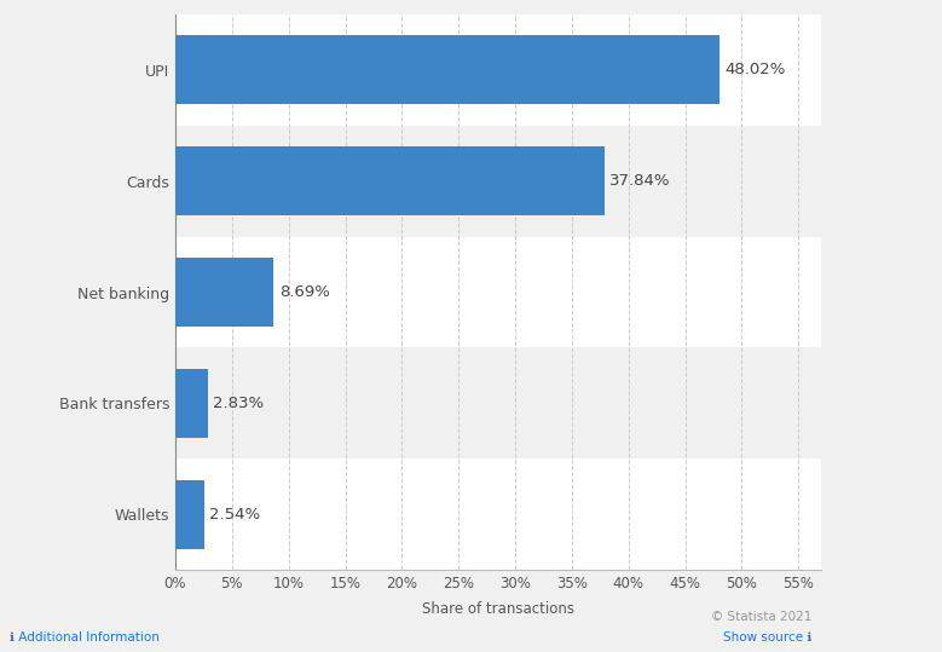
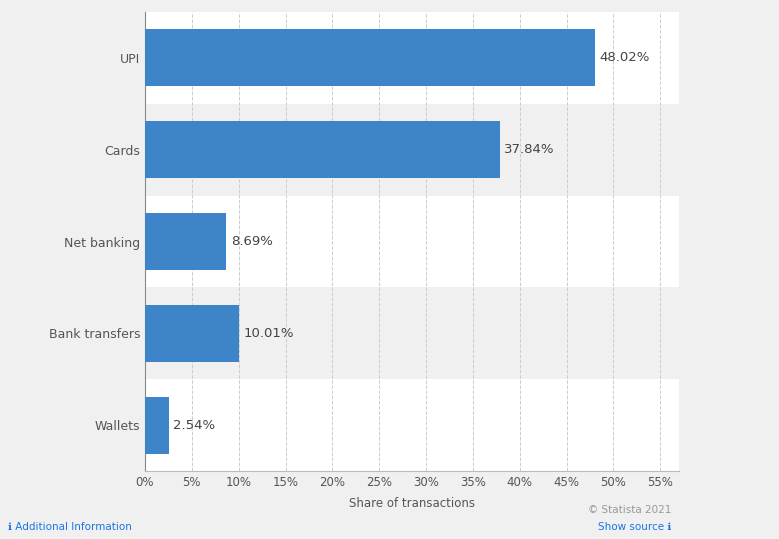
Bank transfers: 2.83% -> 10.01%
